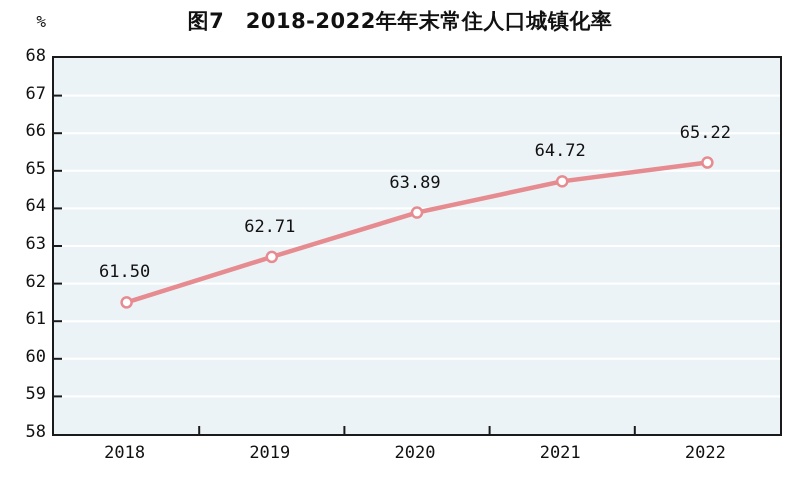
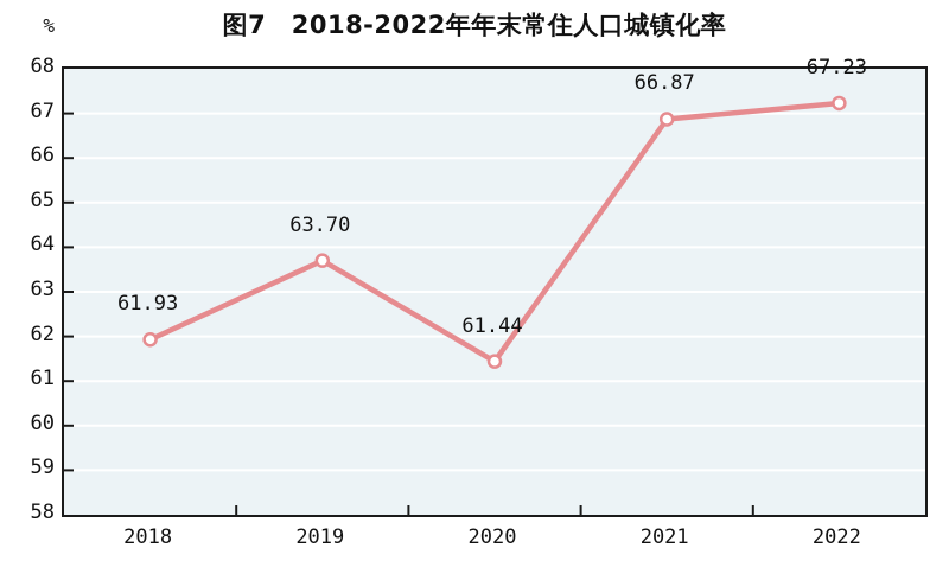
2018: 61.50 -> 61.93
2019: 62.71 -> 63.70
2020: 63.89 -> 61.44
2021: 64.72 -> 66.87
2022: 65.22 -> 67.23
